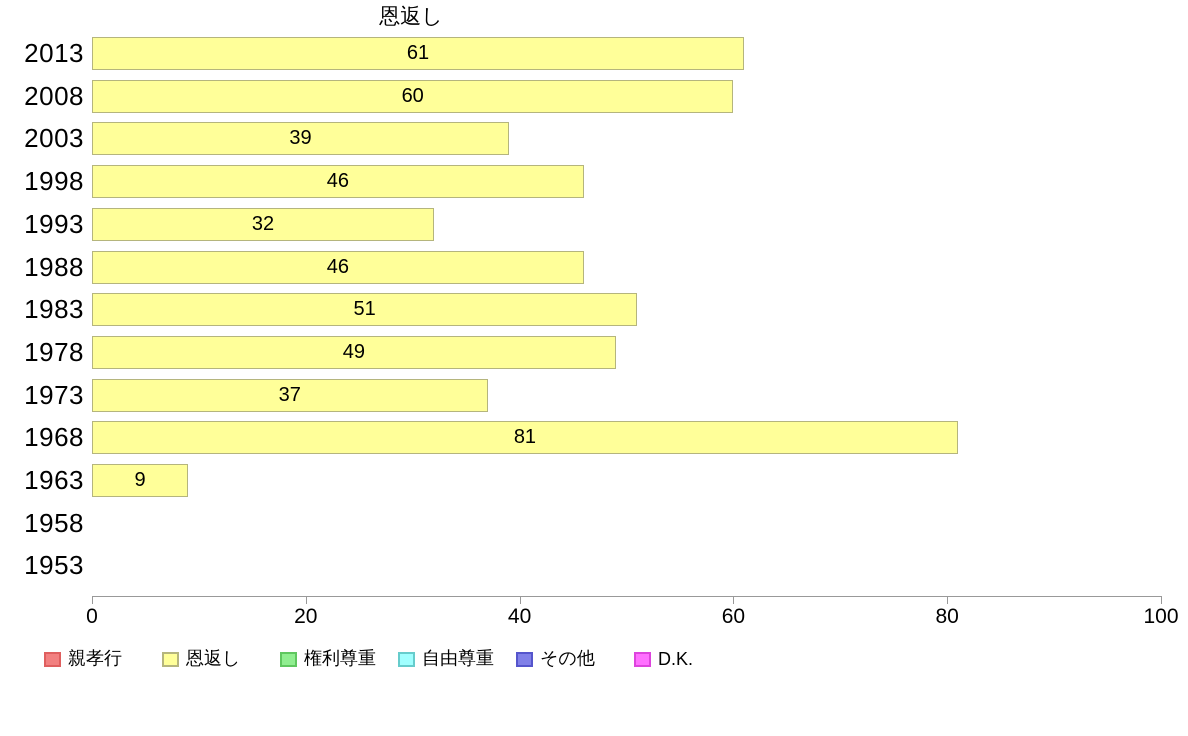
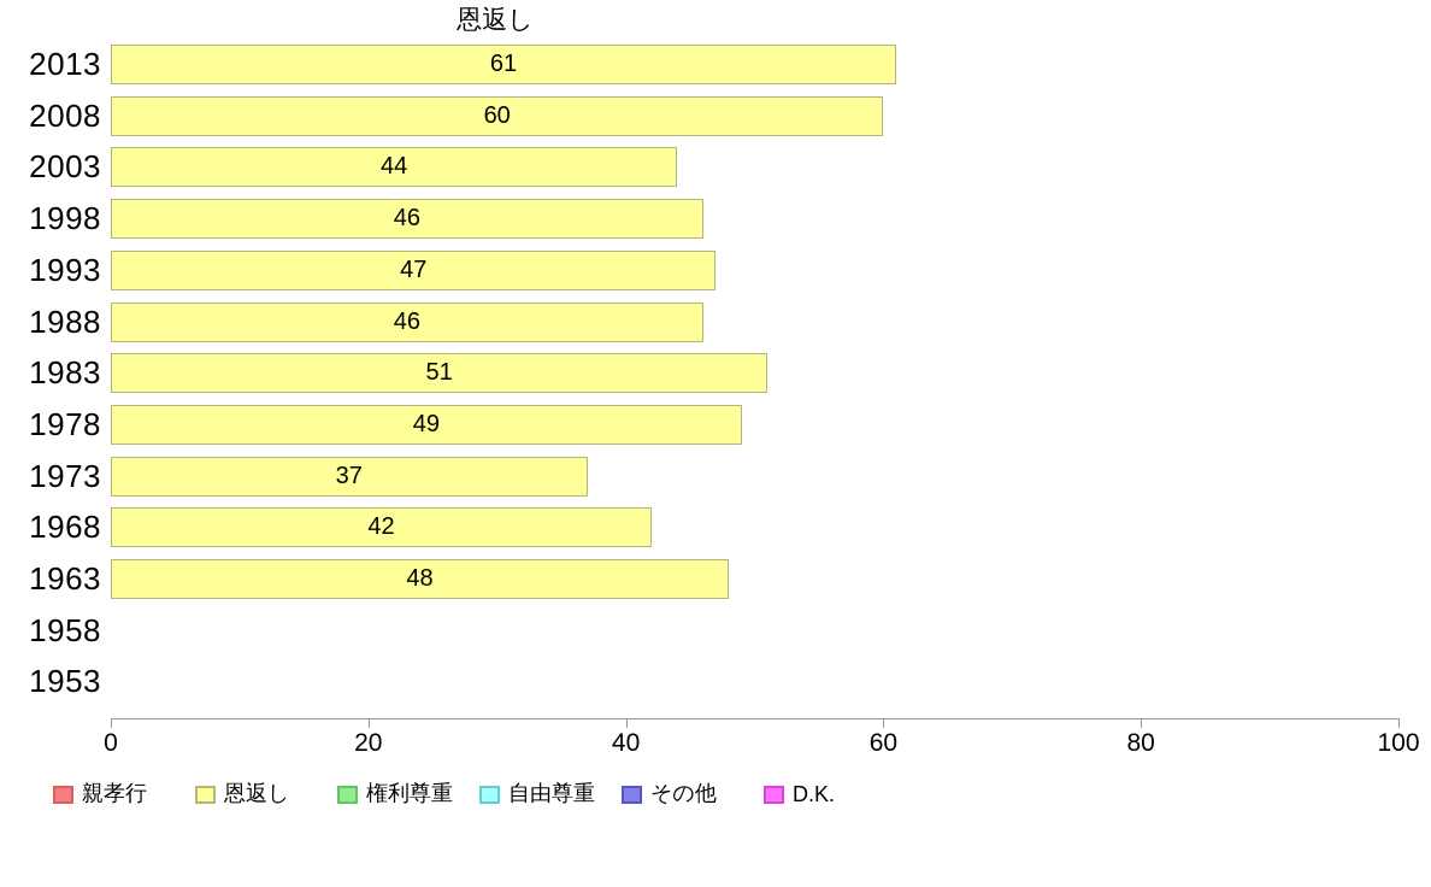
2003: 39 -> 44
1993: 32 -> 47
1968: 81 -> 42
1963: 9 -> 48
